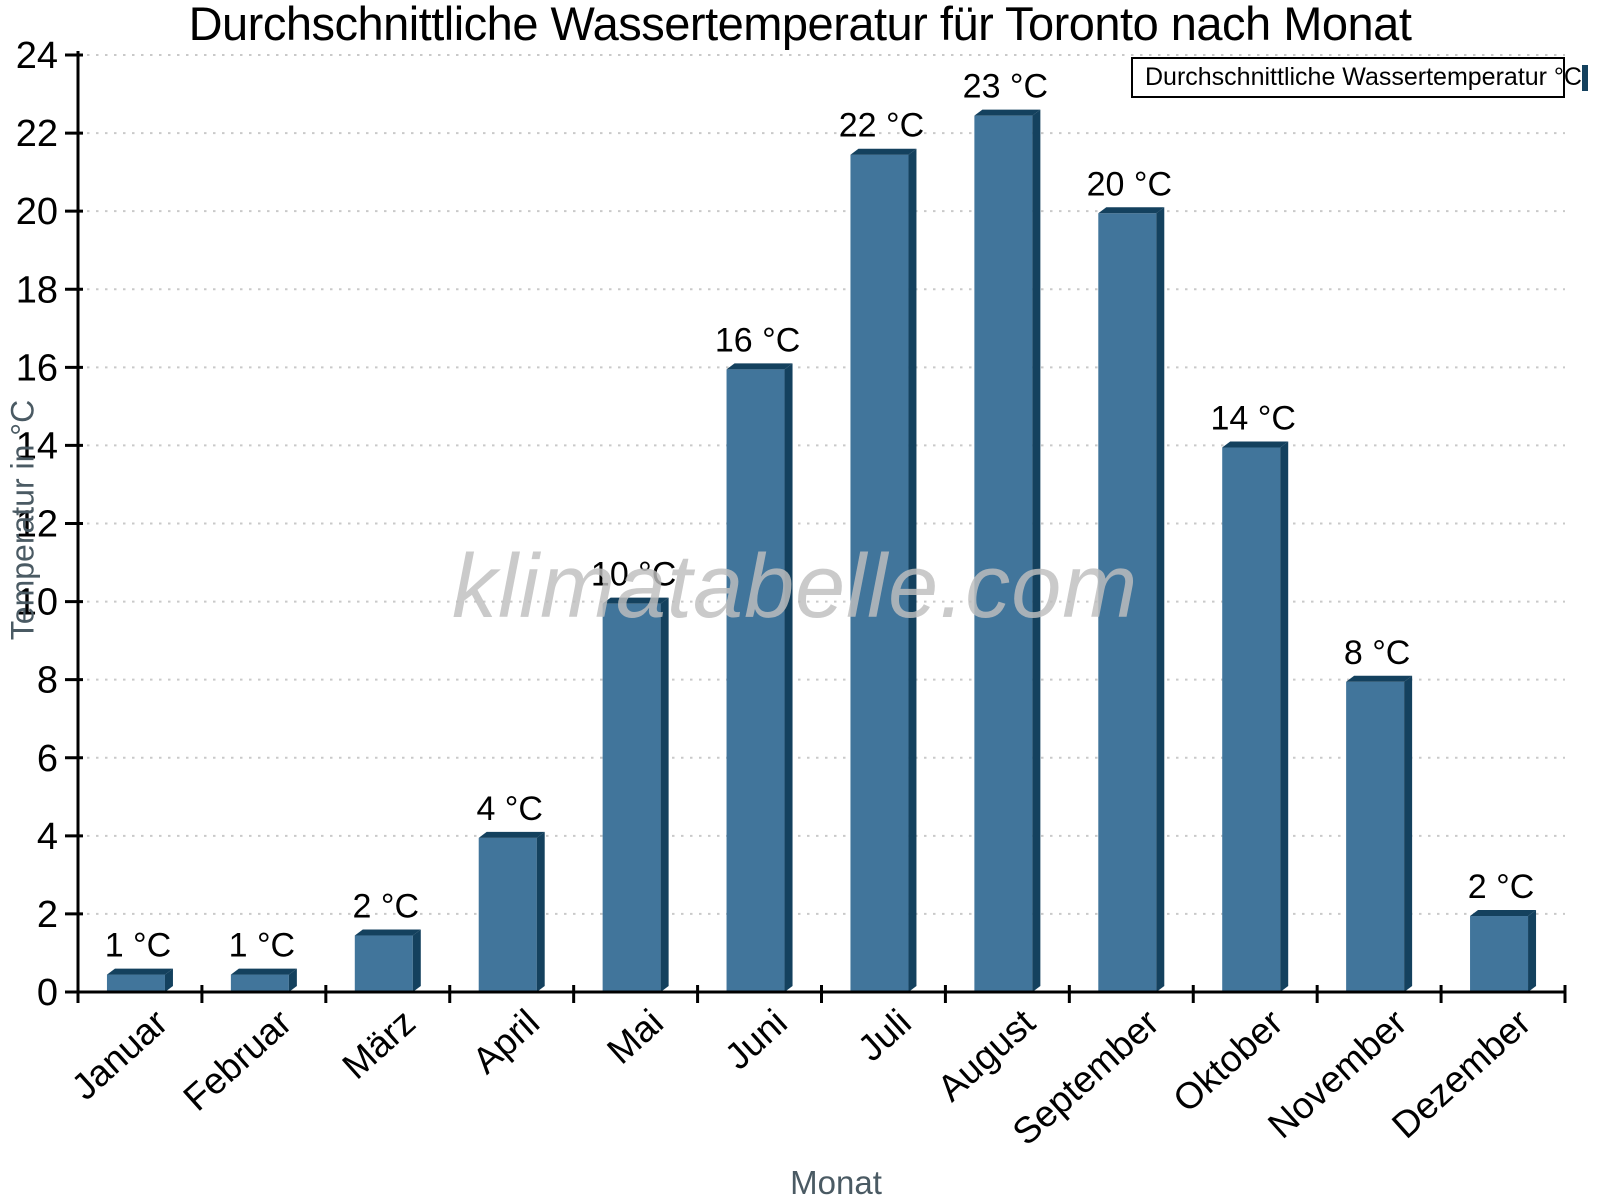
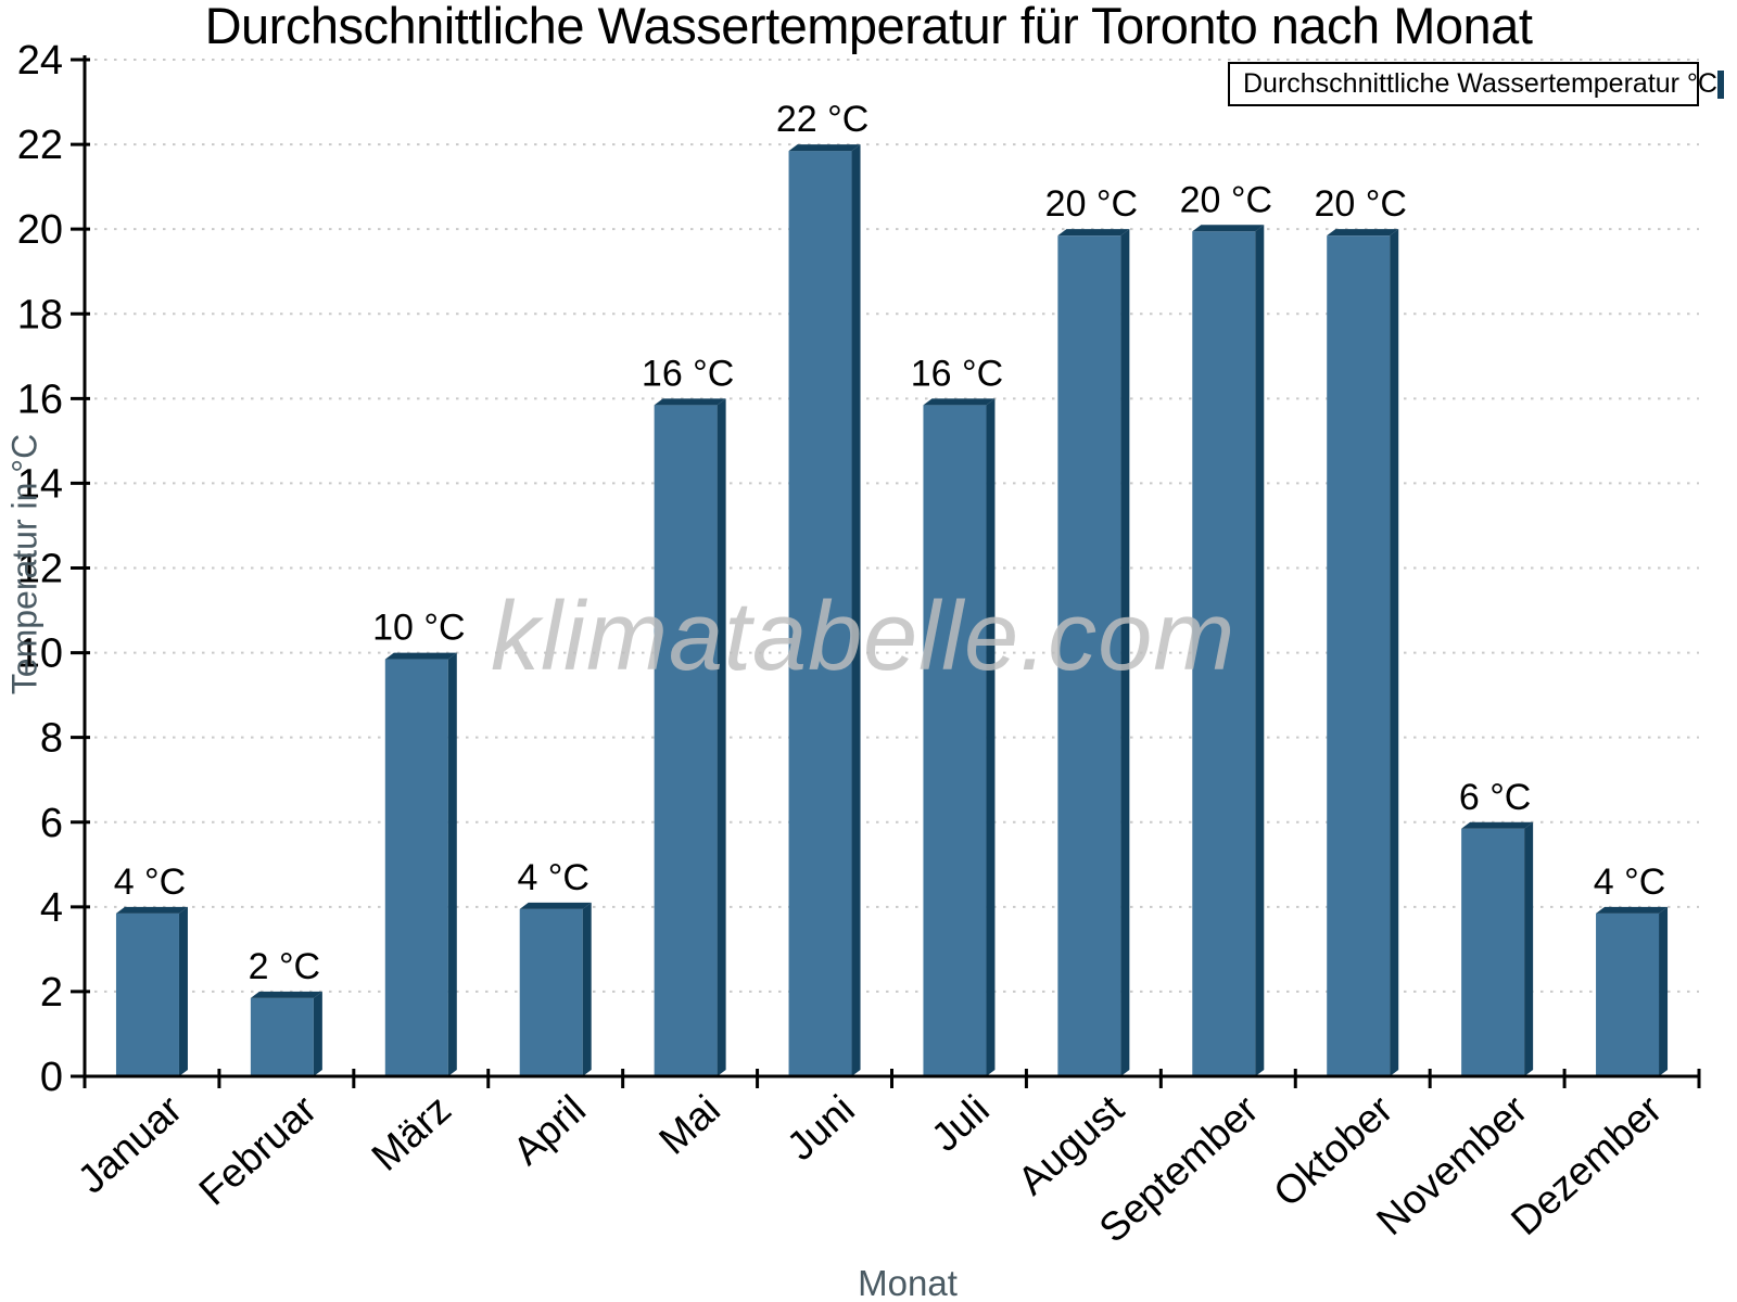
Januar: 1 -> 4
Februar: 1 -> 2
März: 2 -> 10
Mai: 10 -> 16
Juni: 16 -> 22
Juli: 22 -> 16
August: 23 -> 20
Oktober: 14 -> 20
November: 8 -> 6
Dezember: 2 -> 4
